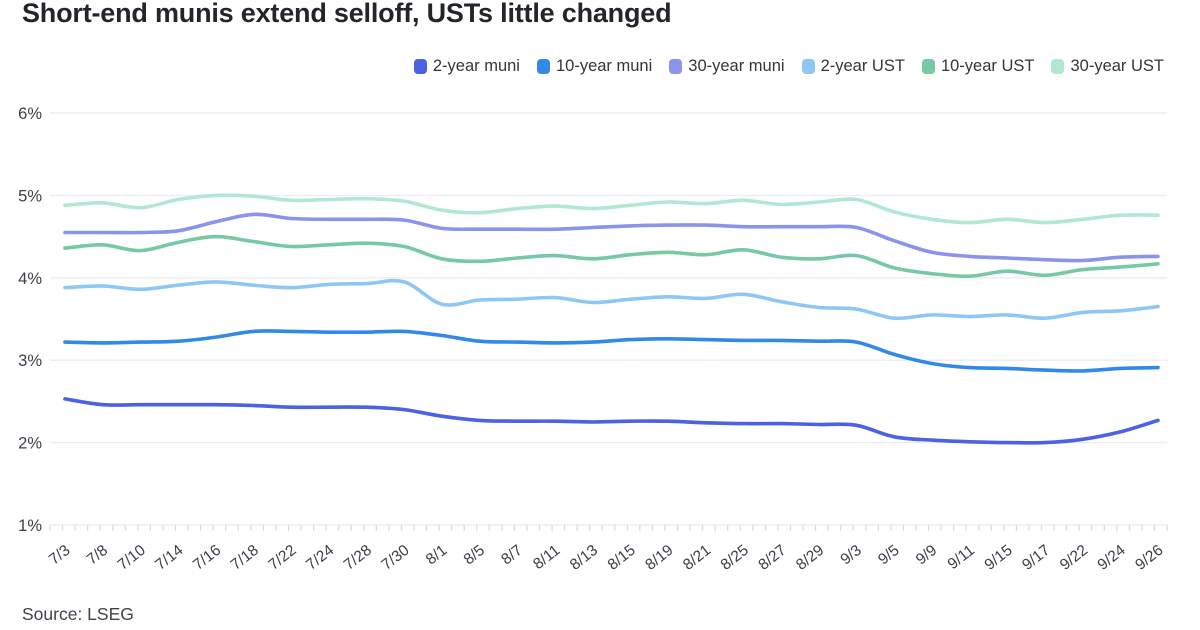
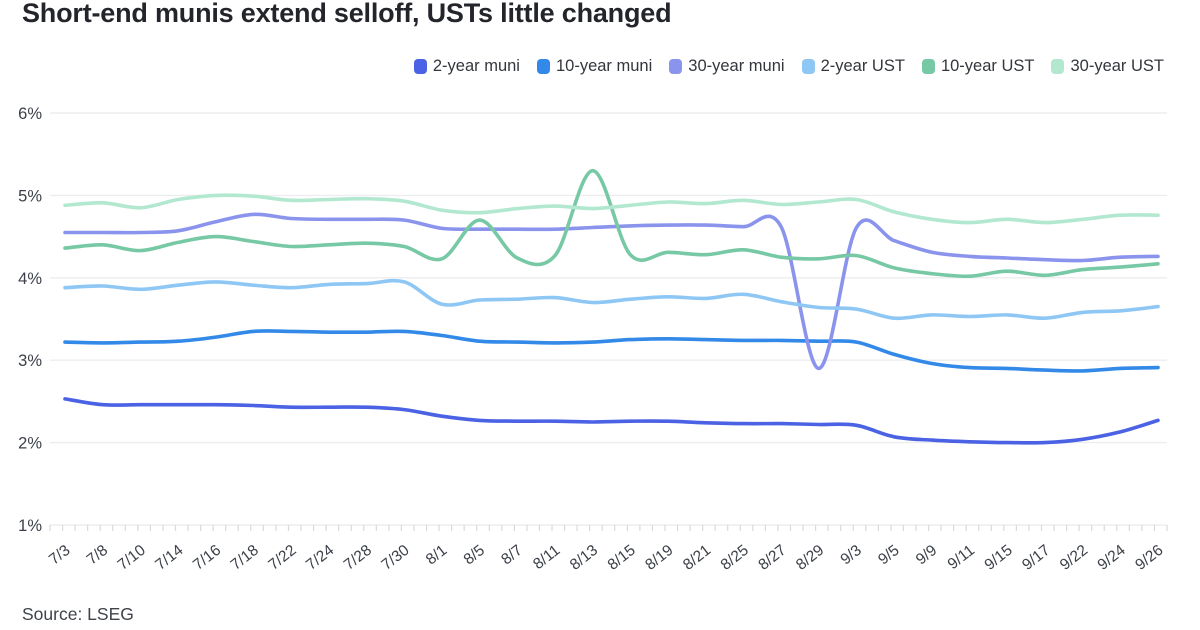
10-year UST/8/5: 4.2% -> 4.7%
10-year UST/8/13: 4.2% -> 5.3%
30-year muni/8/29: 4.6% -> 2.9%
